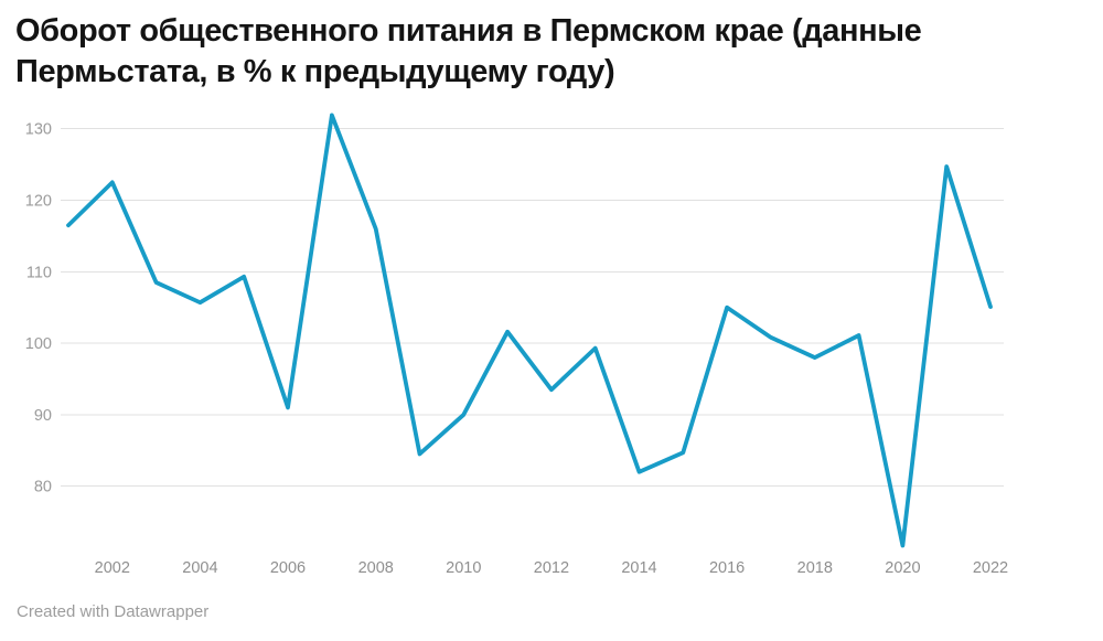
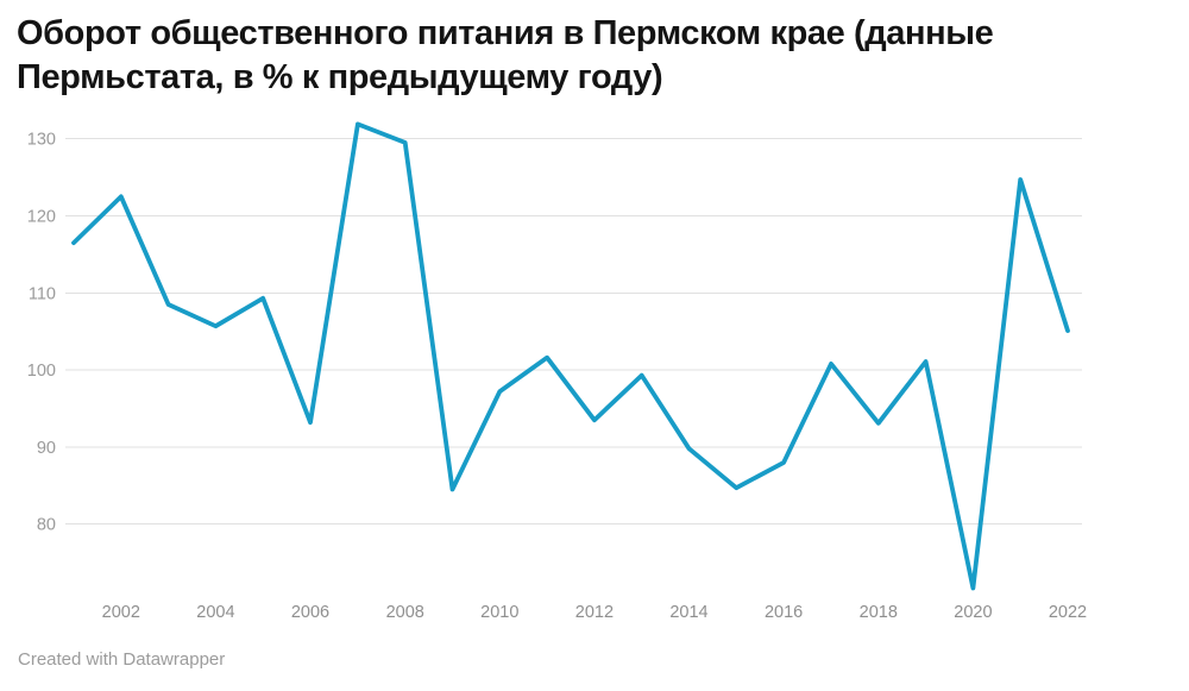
2006: 91 -> 93
2008: 116 -> 130
2010: 90 -> 97
2014: 82 -> 90
2016: 105 -> 88
2018: 98 -> 93
